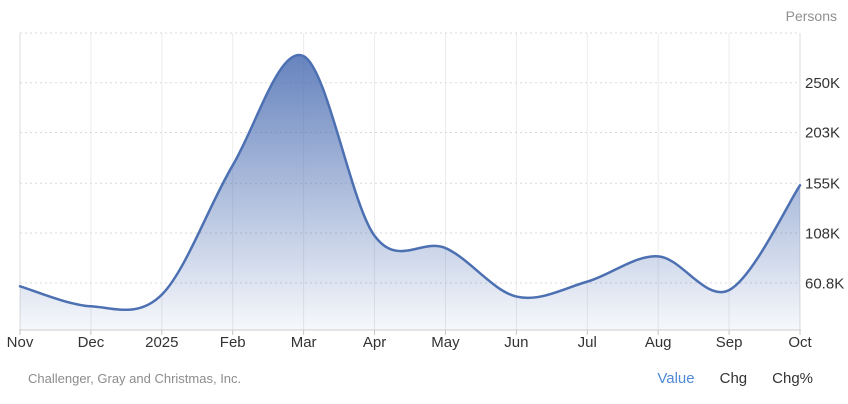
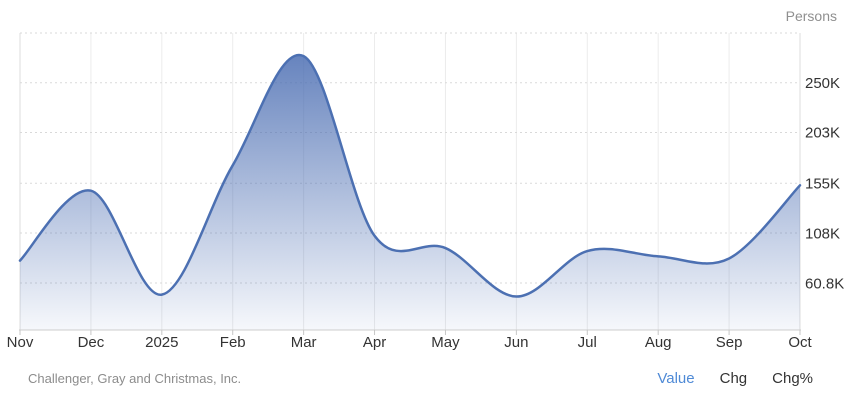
Nov: 58K -> 82K
Dec: 39K -> 148K
Jul: 62K -> 91K
Sep: 54K -> 84K
